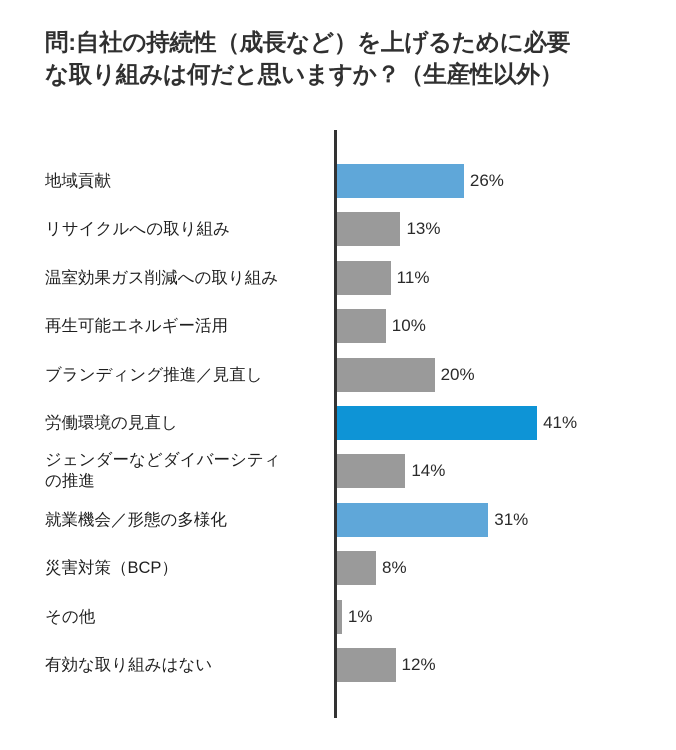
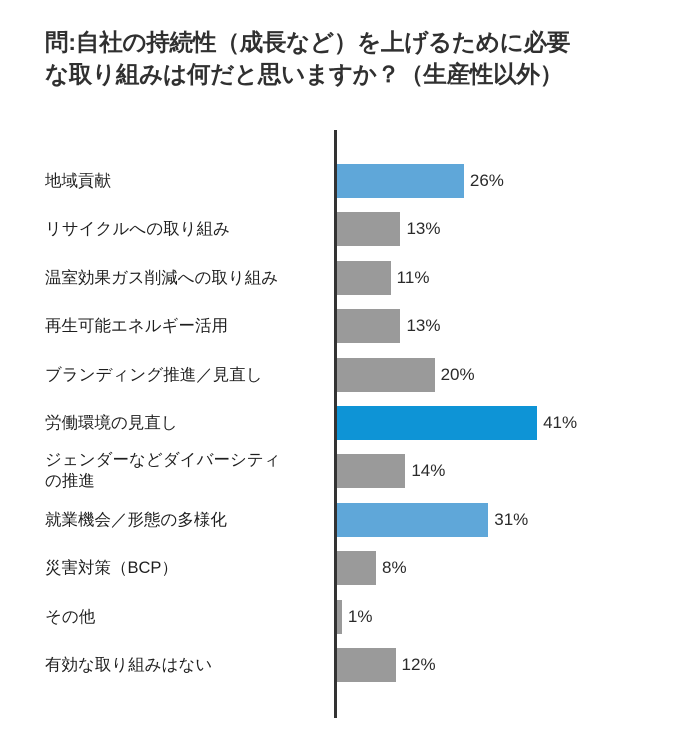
再生可能エネルギー活用: 10% -> 13%
